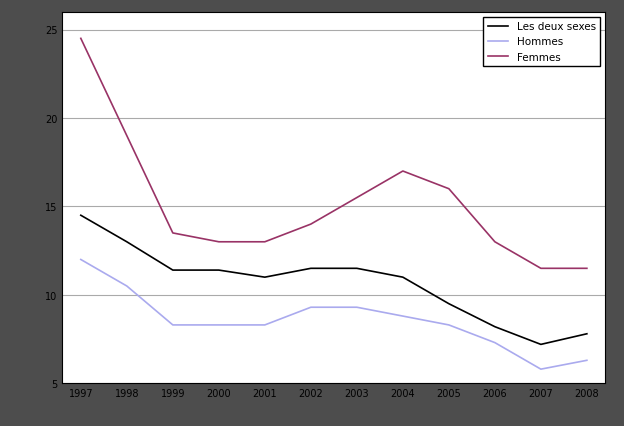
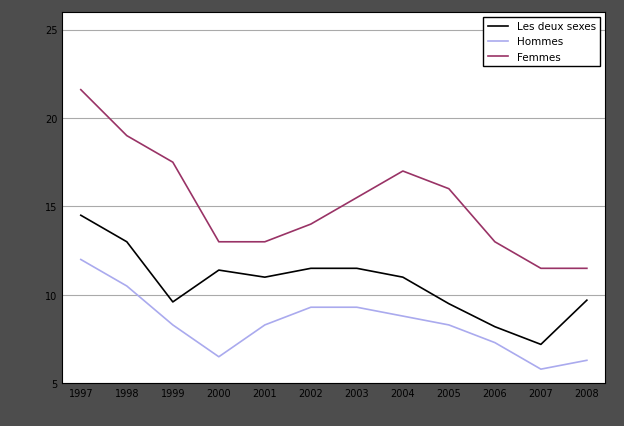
Femmes/1997: 24.5 -> 21.6
Les deux sexes/1999: 11.4 -> 9.6
Femmes/1999: 13.5 -> 17.5
Hommes/2000: 8.3 -> 6.5
Les deux sexes/2008: 7.8 -> 9.7
